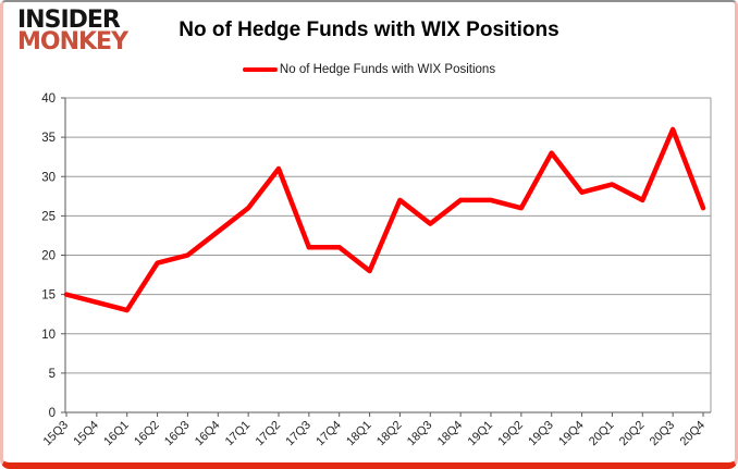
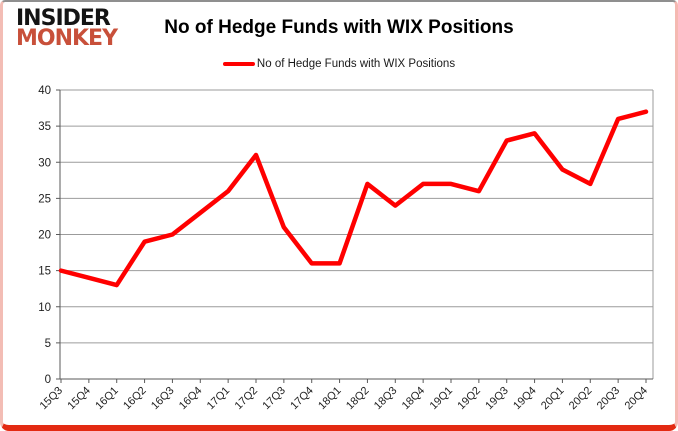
17Q4: 21 -> 16
18Q1: 18 -> 16
19Q4: 28 -> 34
20Q4: 26 -> 37
